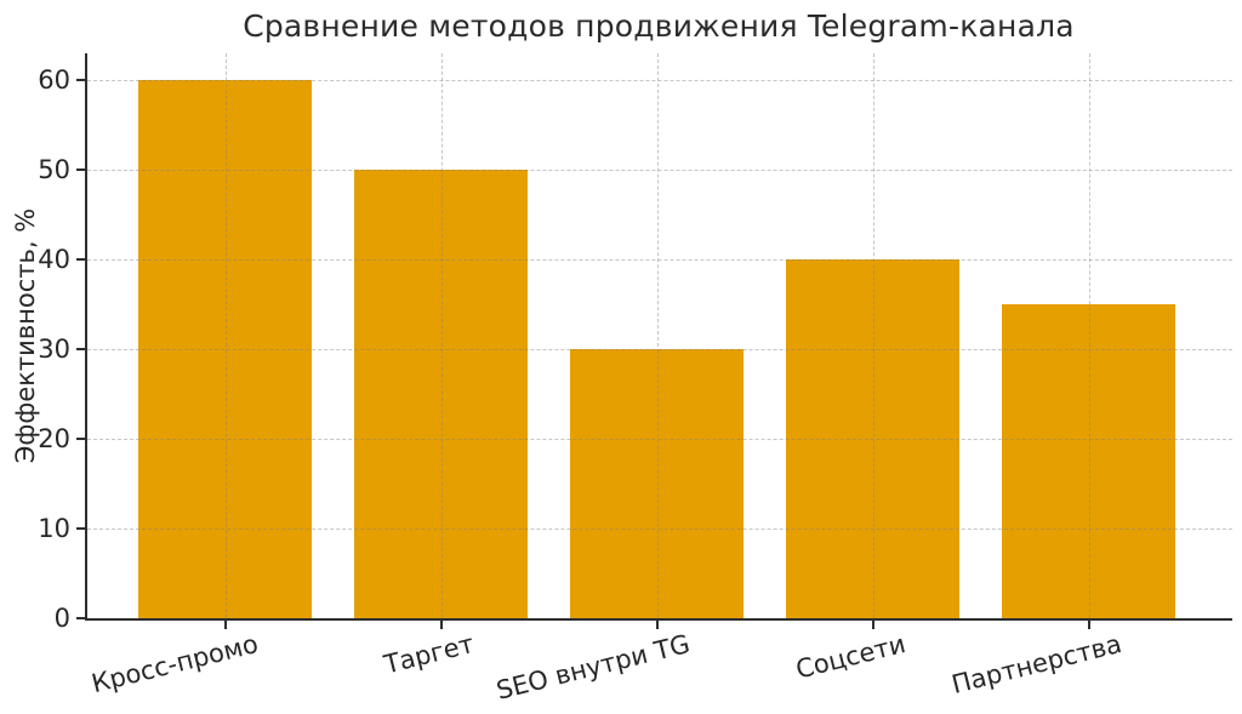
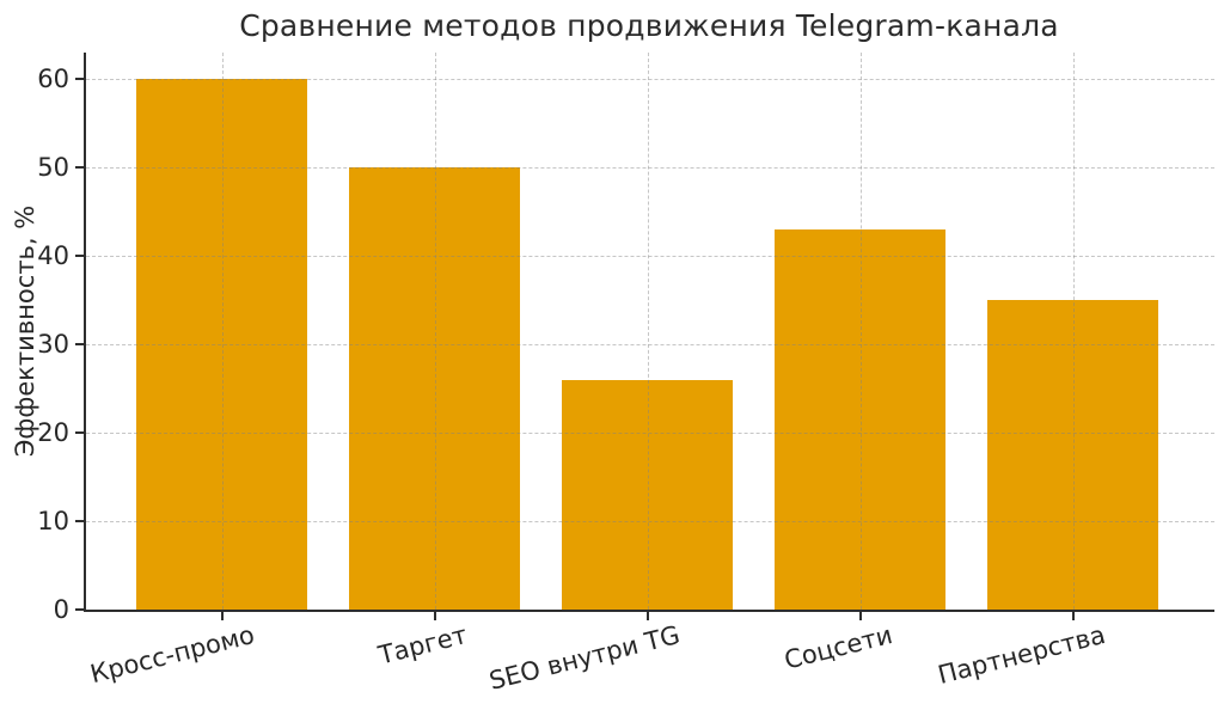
SEO внутри TG: 30 -> 26
Соцсети: 40 -> 43
